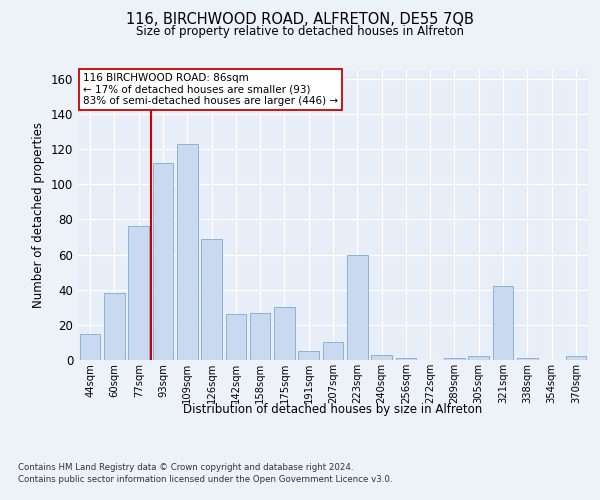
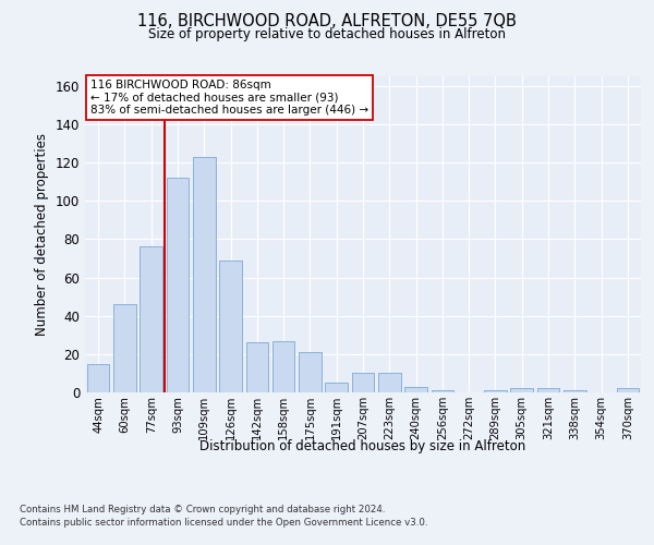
60sqm: 38 -> 46
175sqm: 30 -> 21
223sqm: 60 -> 10
321sqm: 42 -> 2
